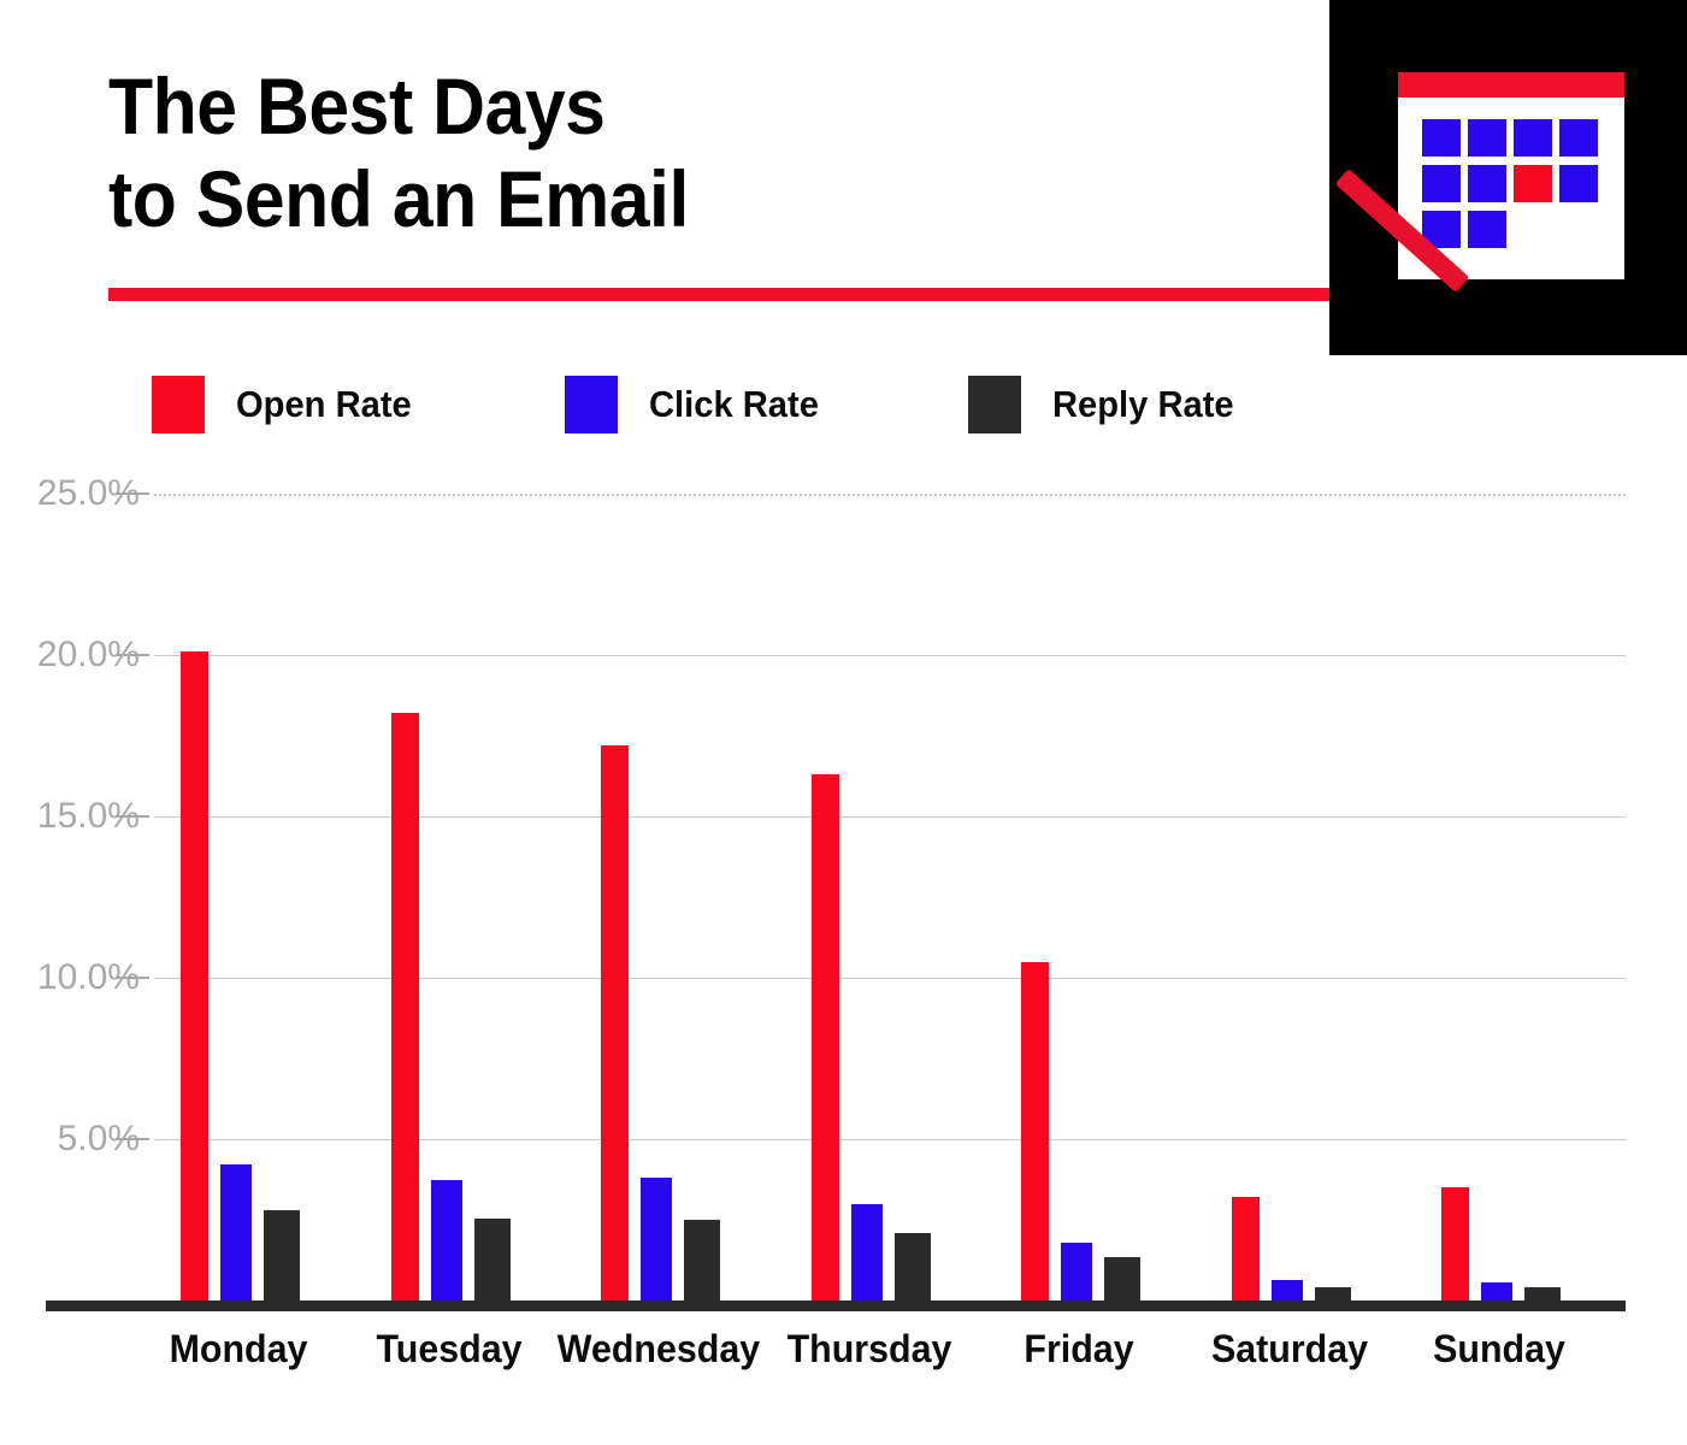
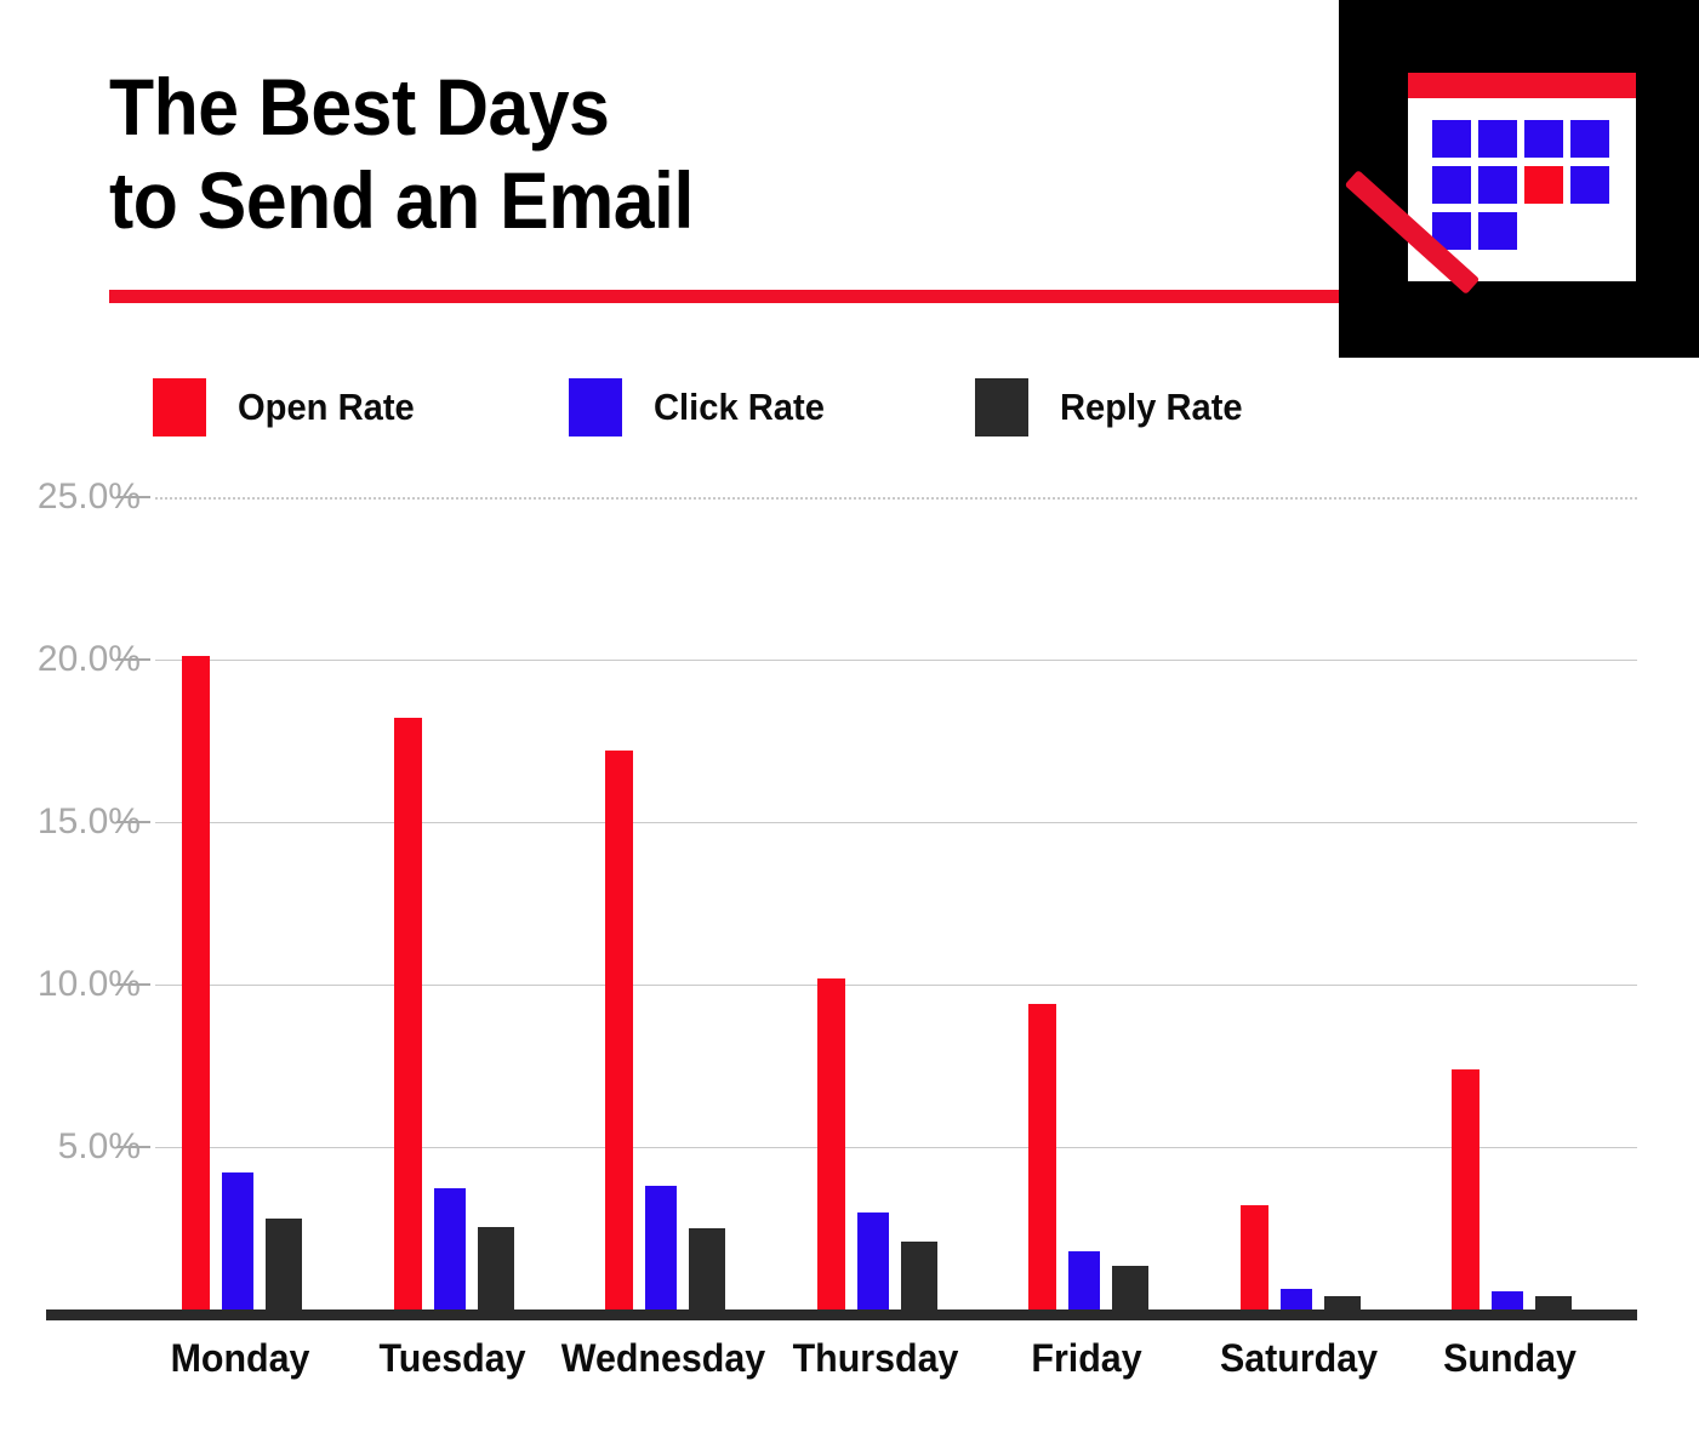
Open Rate/Thursday: 16.3% -> 10.2%
Open Rate/Friday: 10.5% -> 9.4%
Open Rate/Sunday: 3.5% -> 7.4%
